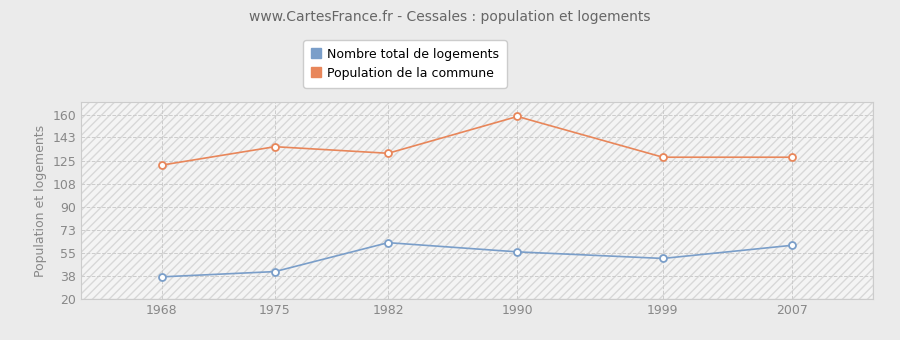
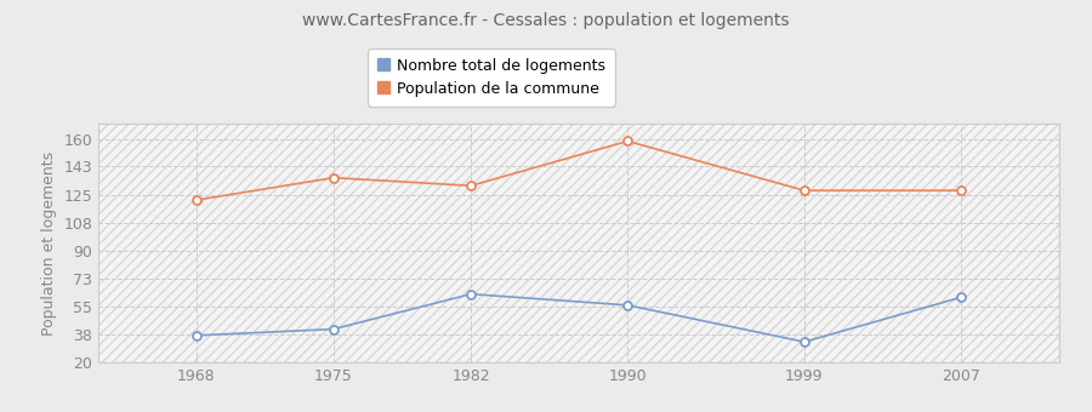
Nombre total de logements/1999: 51 -> 33
